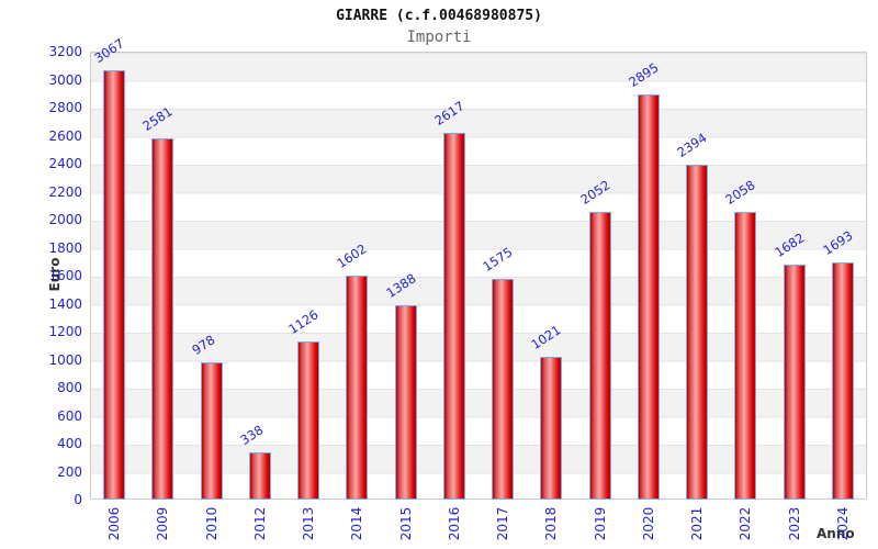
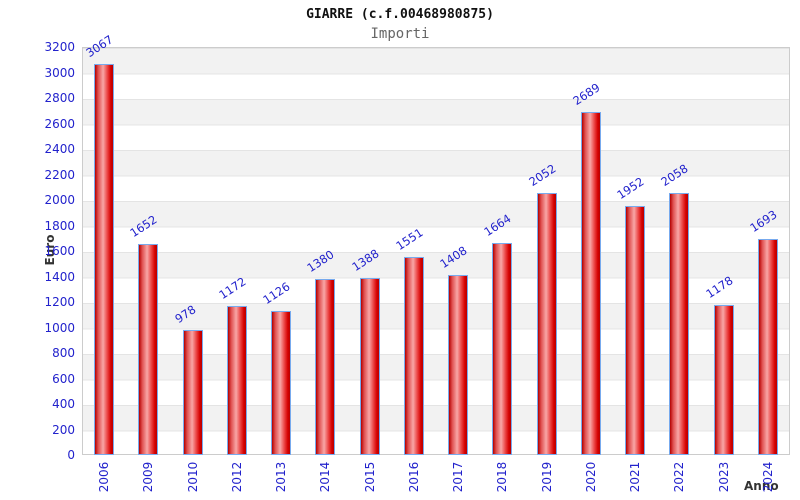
2009: 2581 -> 1652
2012: 338 -> 1172
2014: 1602 -> 1380
2016: 2617 -> 1551
2017: 1575 -> 1408
2018: 1021 -> 1664
2020: 2895 -> 2689
2021: 2394 -> 1952
2023: 1682 -> 1178
